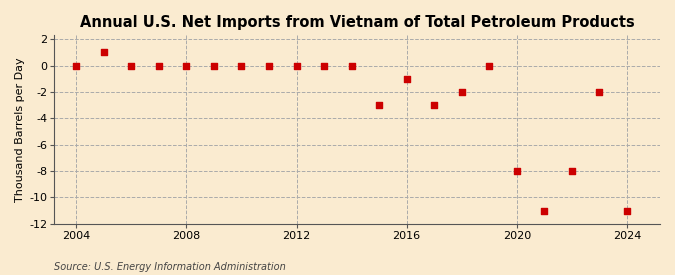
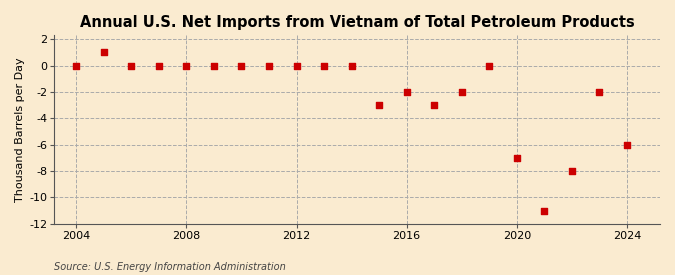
2016: -1 -> -2
2020: -8 -> -7
2024: -11 -> -6
